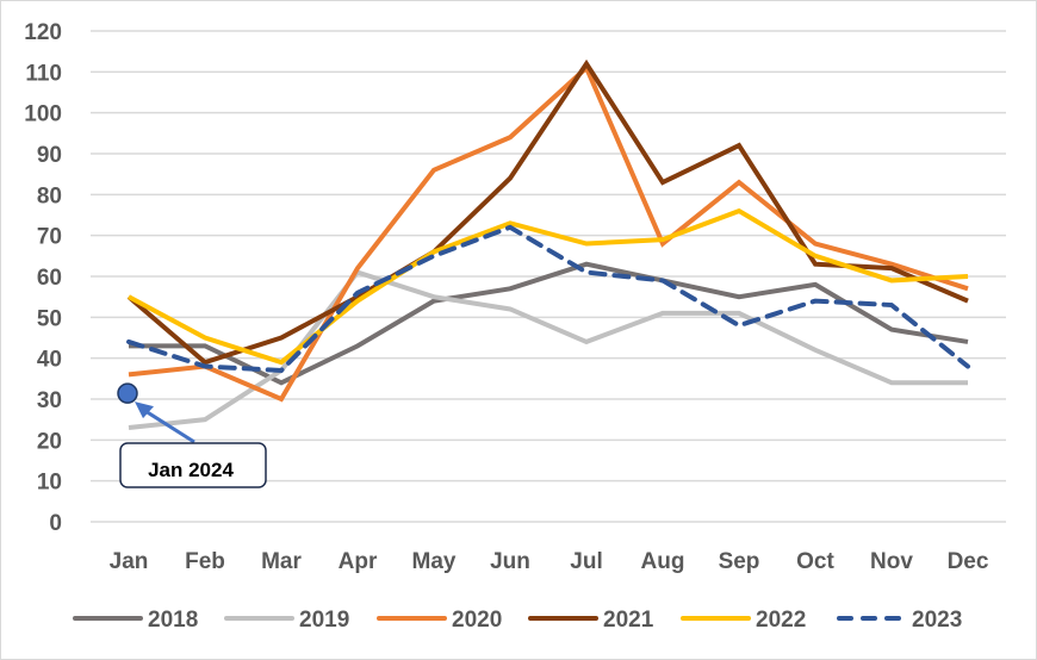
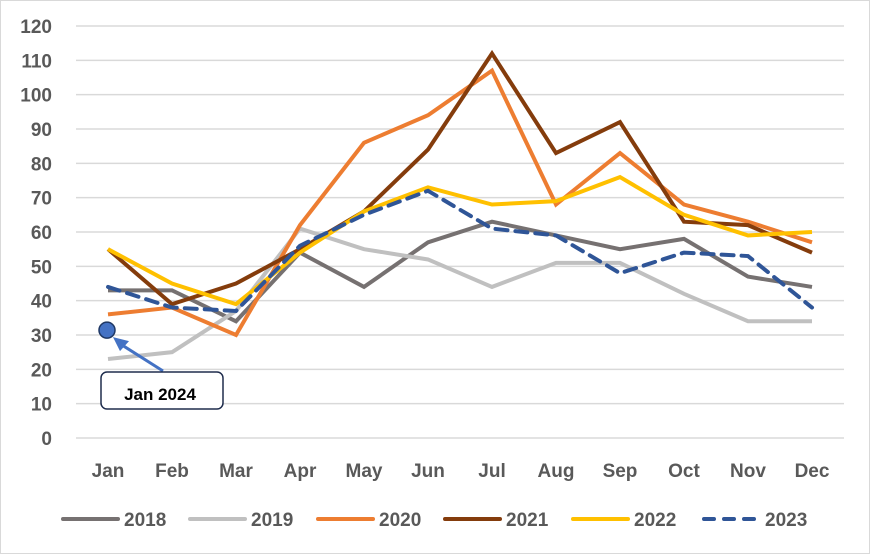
2018/Apr: 43 -> 54
2018/May: 54 -> 44
2020/Jul: 111 -> 107
